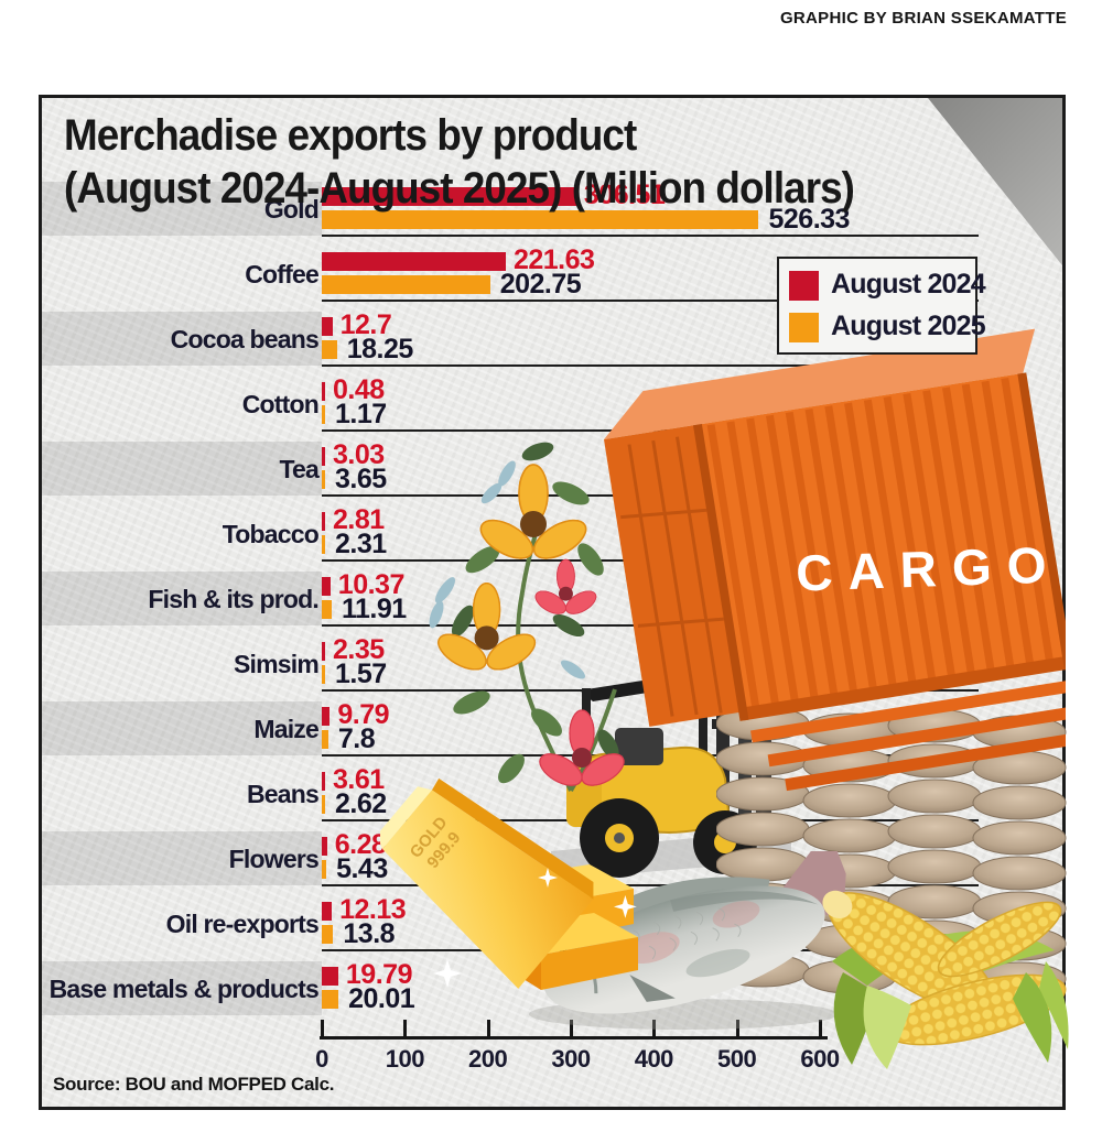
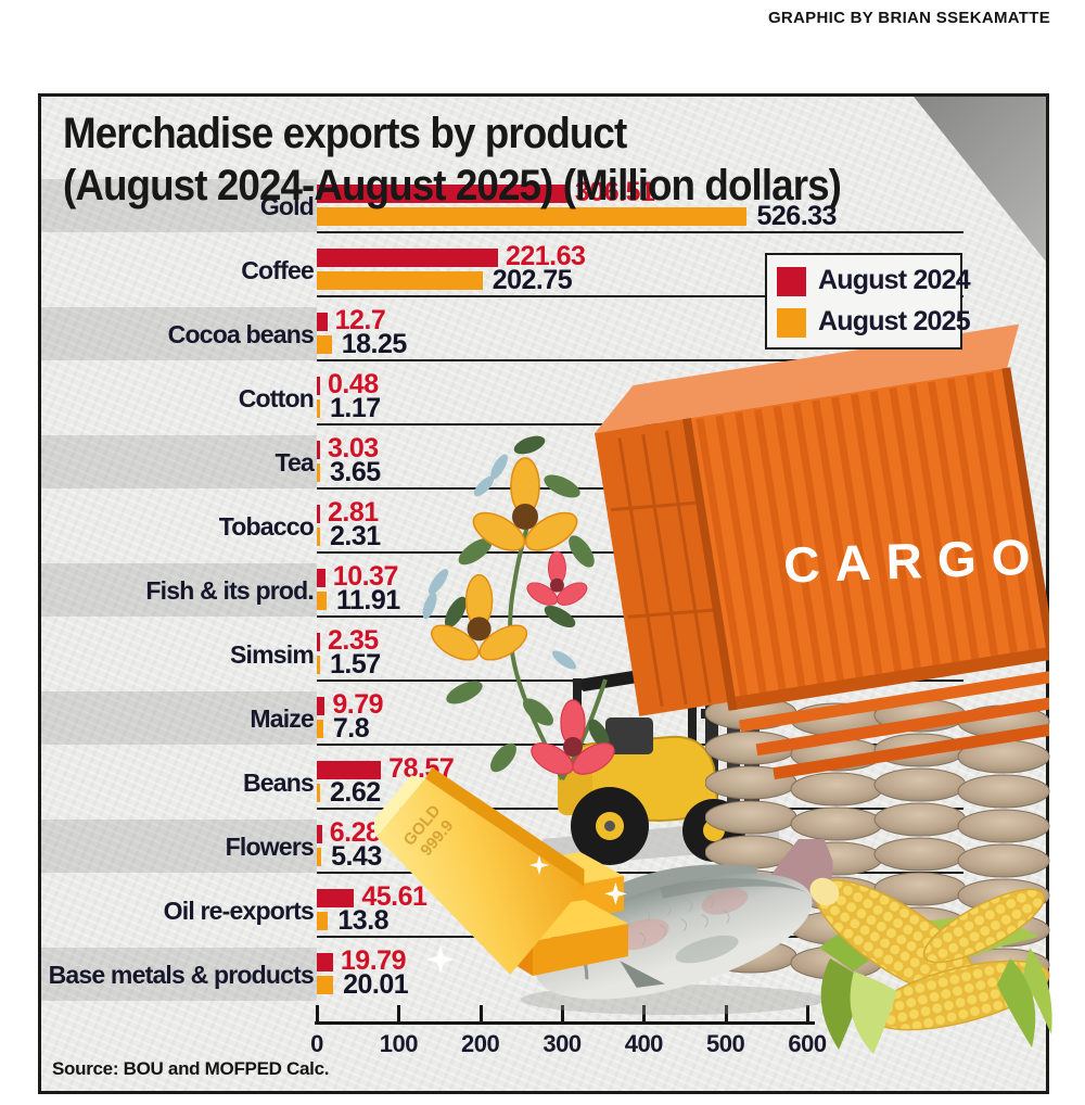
August 2024/Beans: 3.61 -> 78.57
August 2024/Oil re-exports: 12.13 -> 45.61
